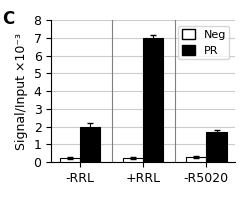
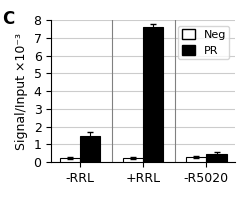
PR/-RRL: 2.0 -> 1.5
PR/+RRL: 7.0 -> 7.6
PR/-R5020: 1.7 -> 0.5
